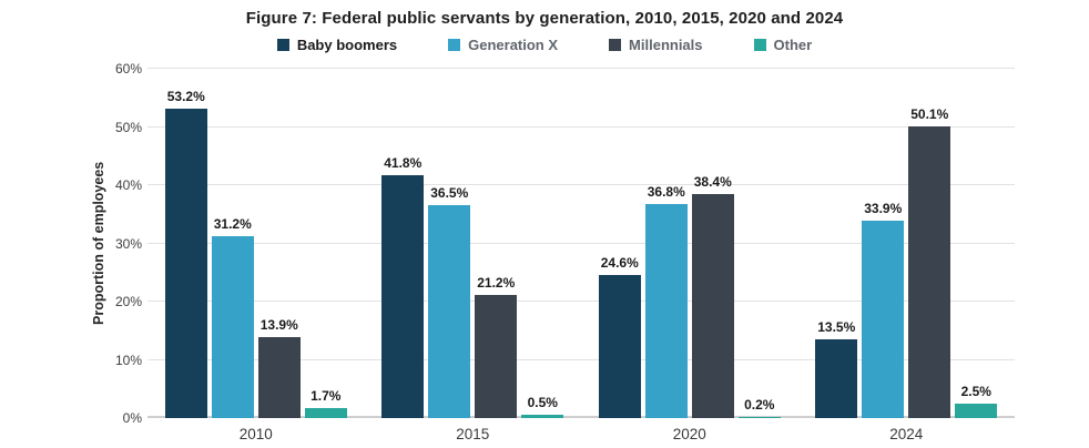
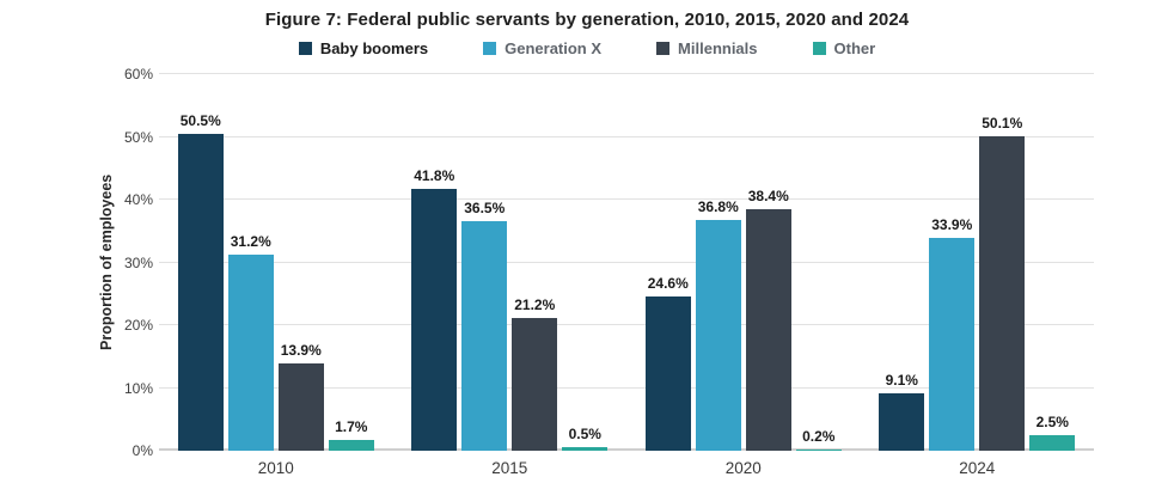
Baby boomers/2010: 53.2% -> 50.5%
Baby boomers/2024: 13.5% -> 9.1%
